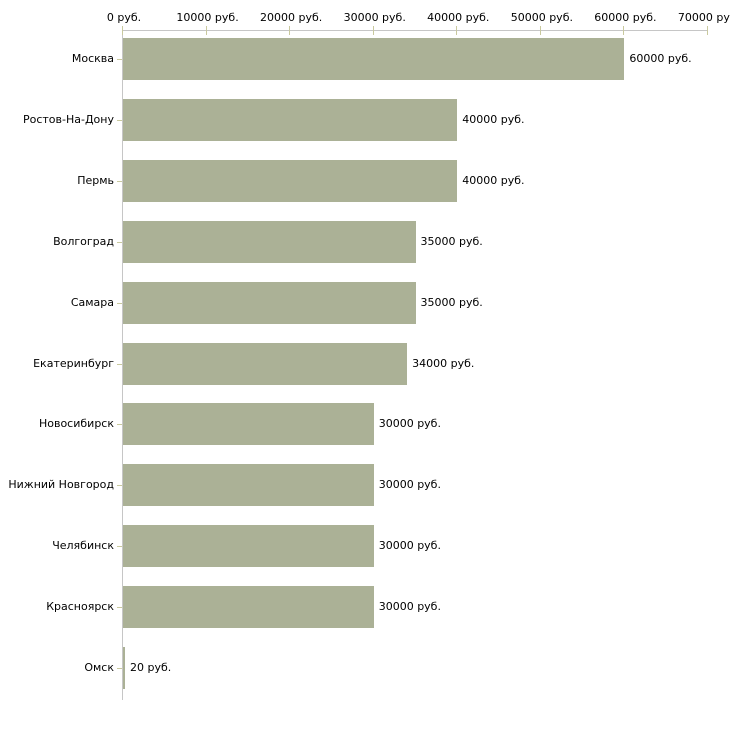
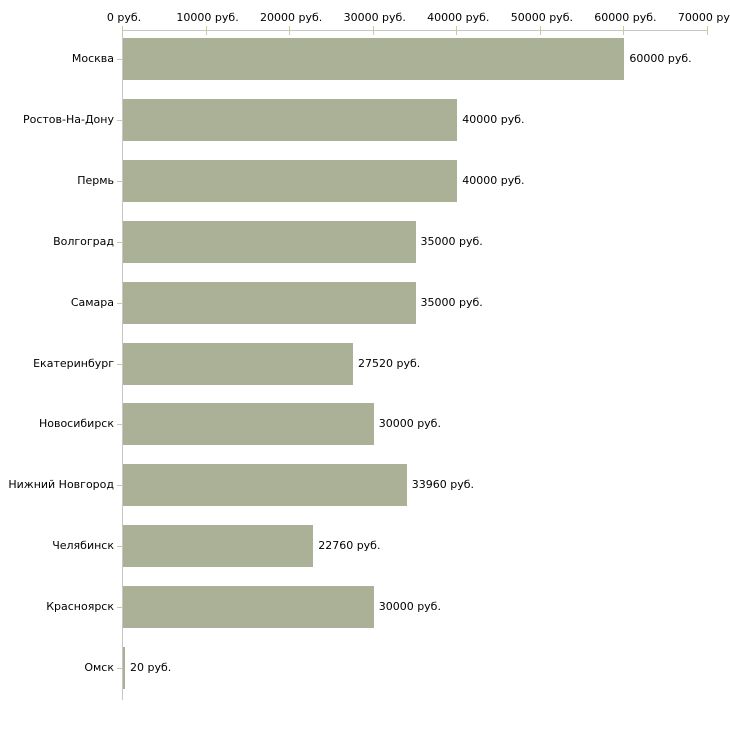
Екатеринбург: 34000 -> 27520
Нижний Новгород: 30000 -> 33960
Челябинск: 30000 -> 22760
